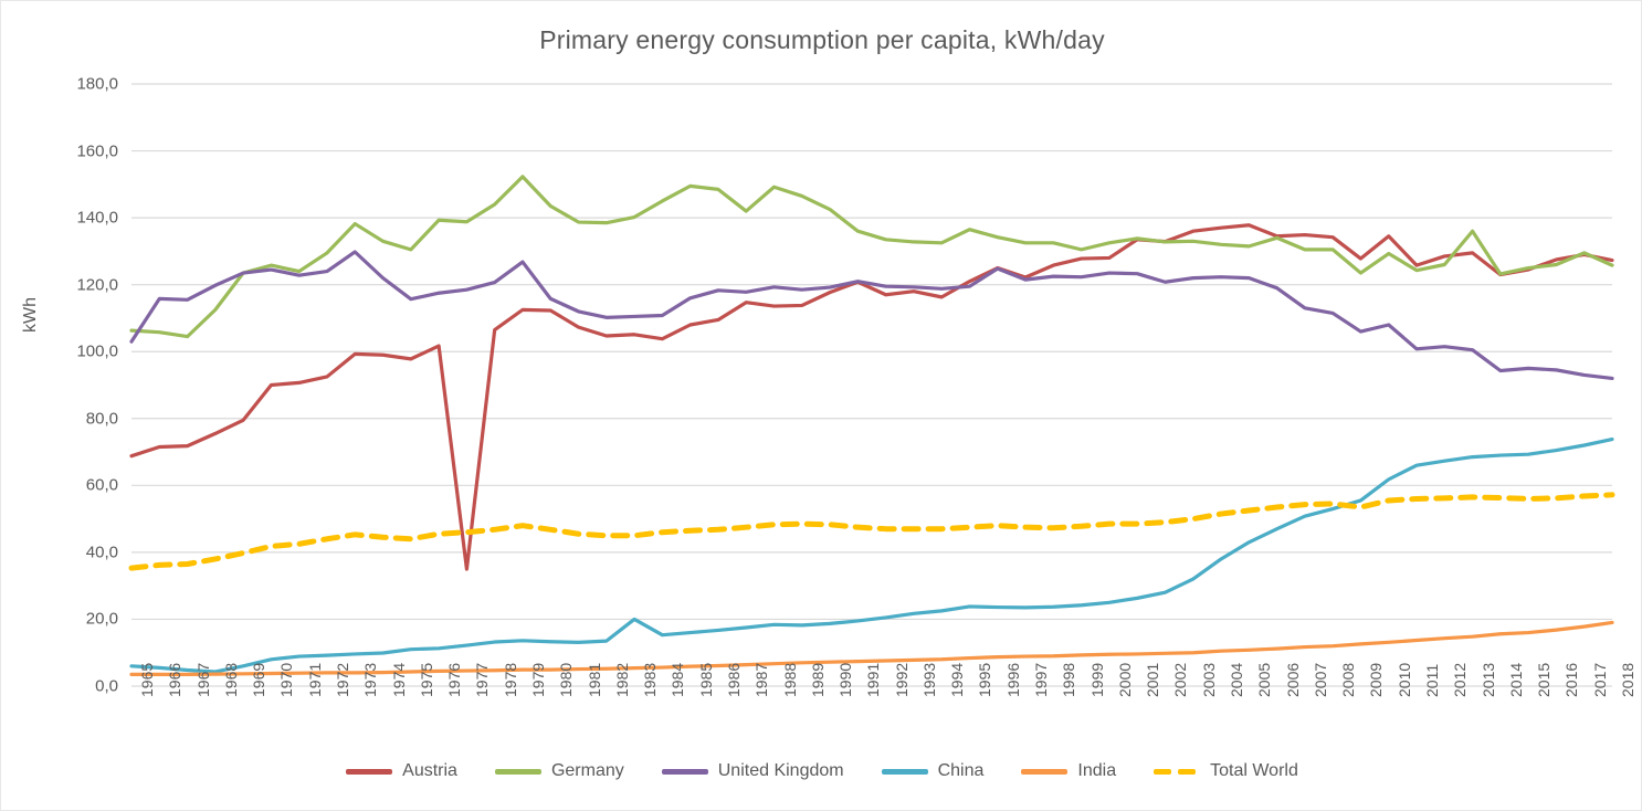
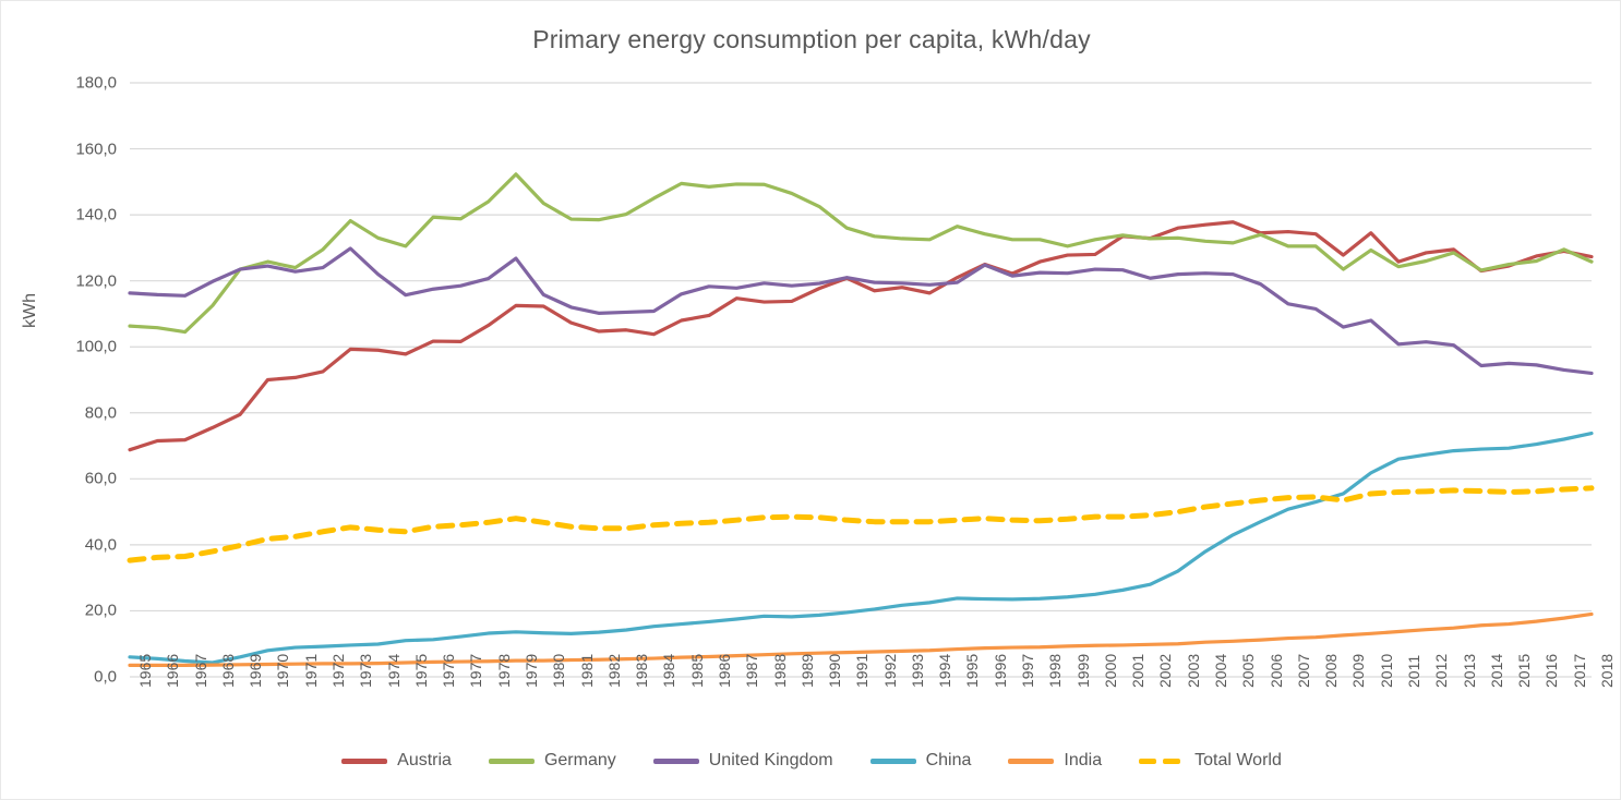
United Kingdom/1965: 103 -> 116
Austria/1977: 35 -> 102
China/1983: 20 -> 14
Germany/1987: 142 -> 149
Germany/2013: 136 -> 128
